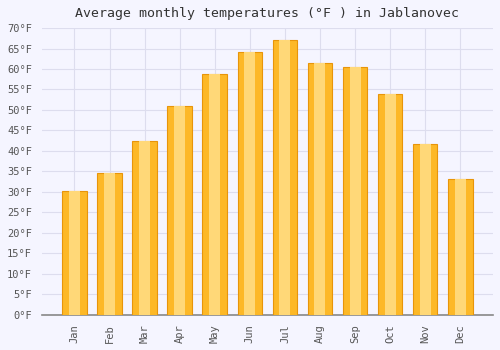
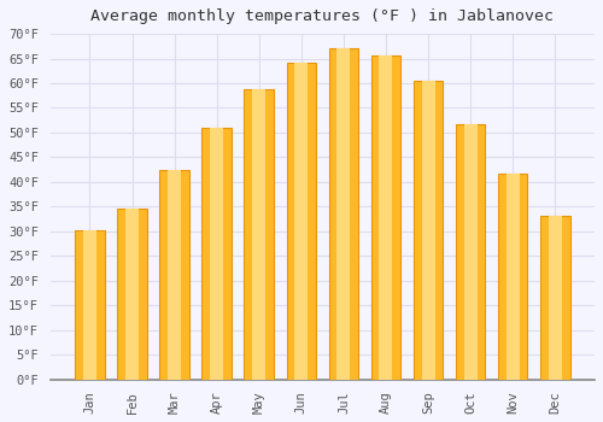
Aug: 61.5°F -> 65.7°F
Oct: 54.0°F -> 51.6°F
